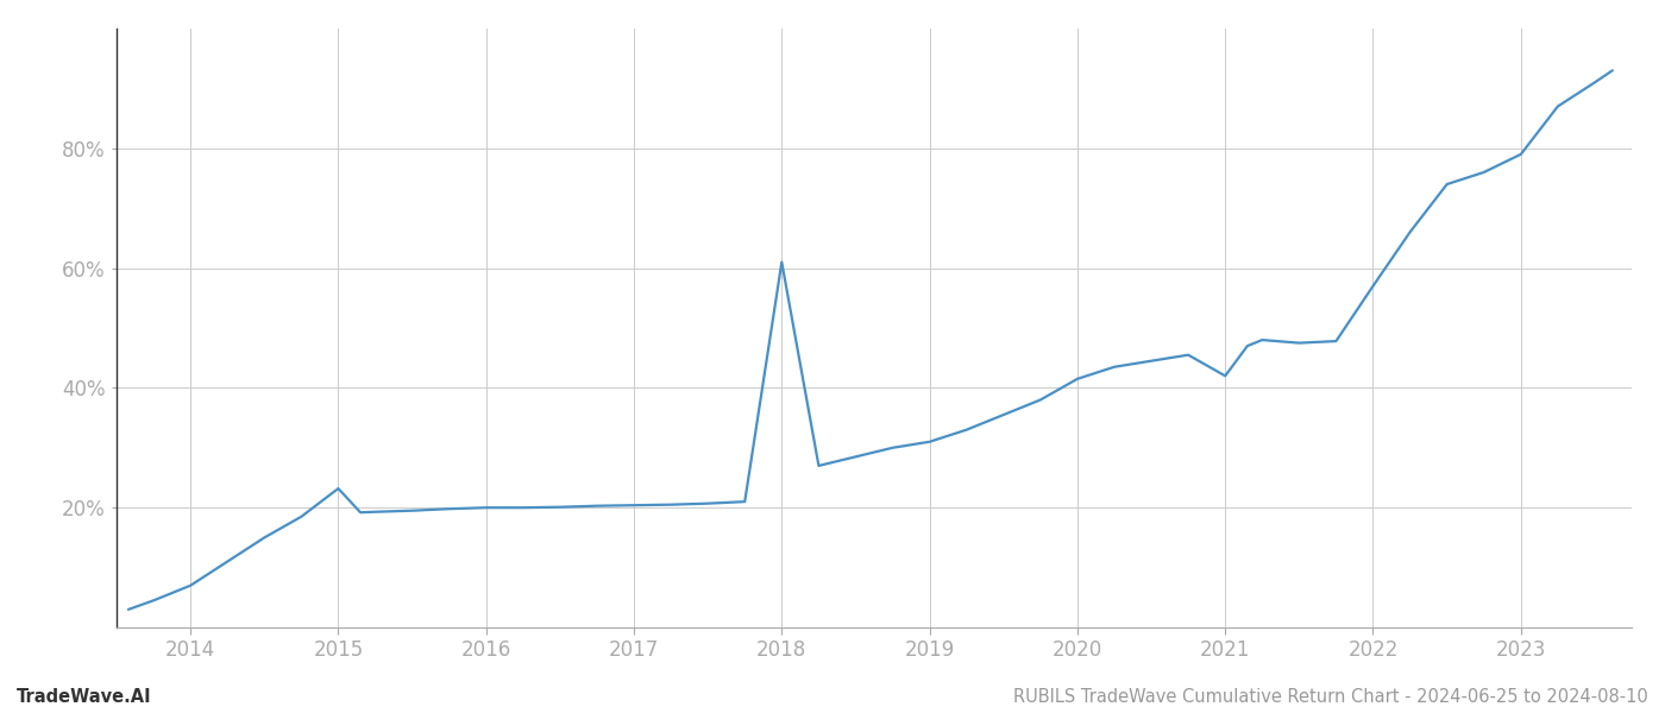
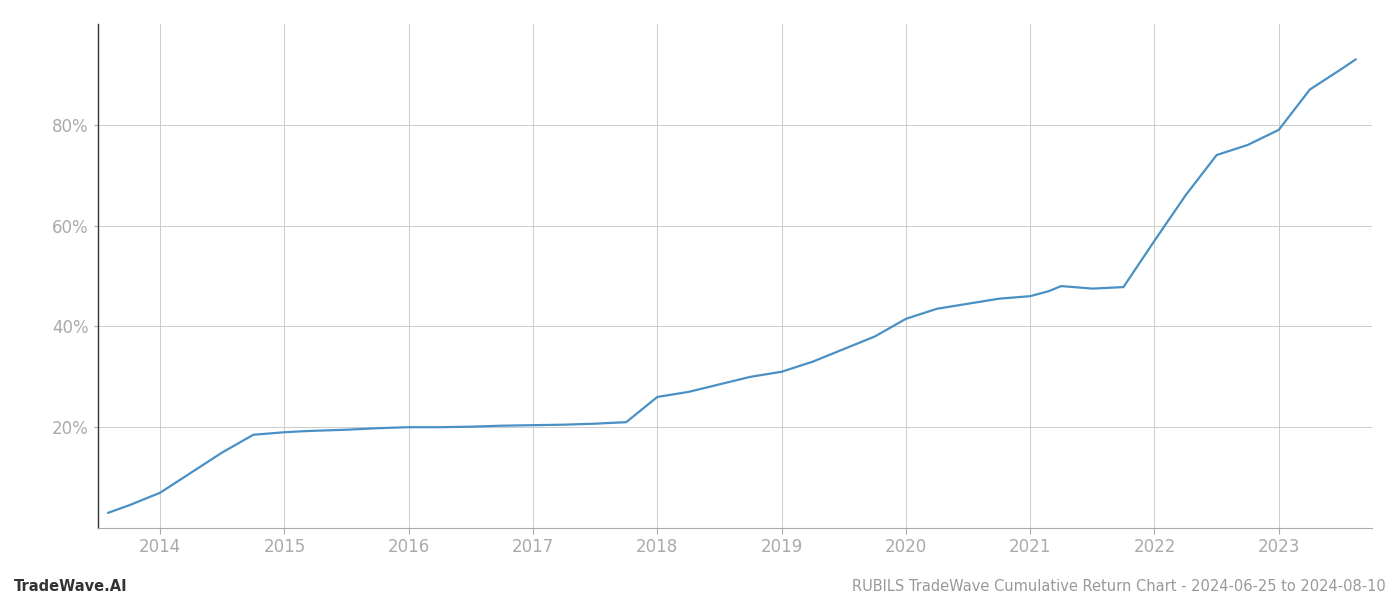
2015: 23.2% -> 19.0%
2018: 61.0% -> 26.0%
2021: 42.0% -> 46.0%
